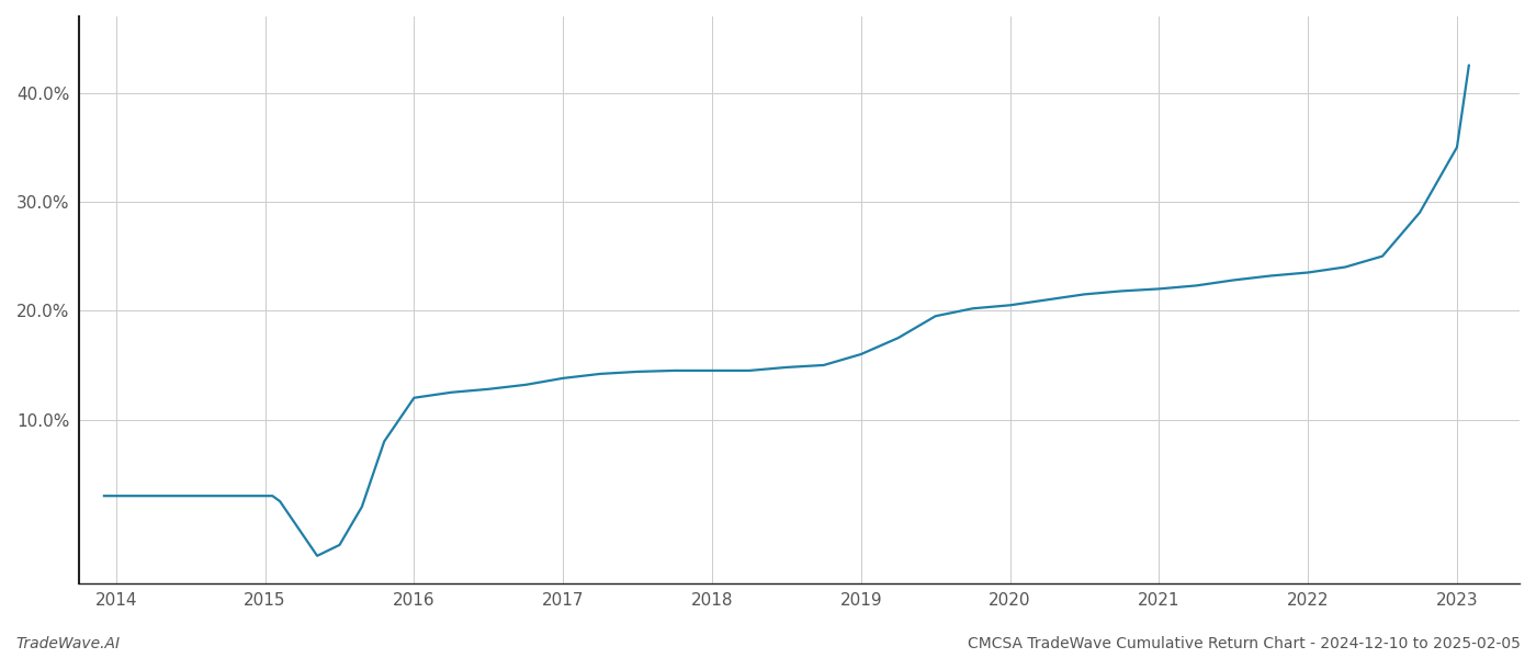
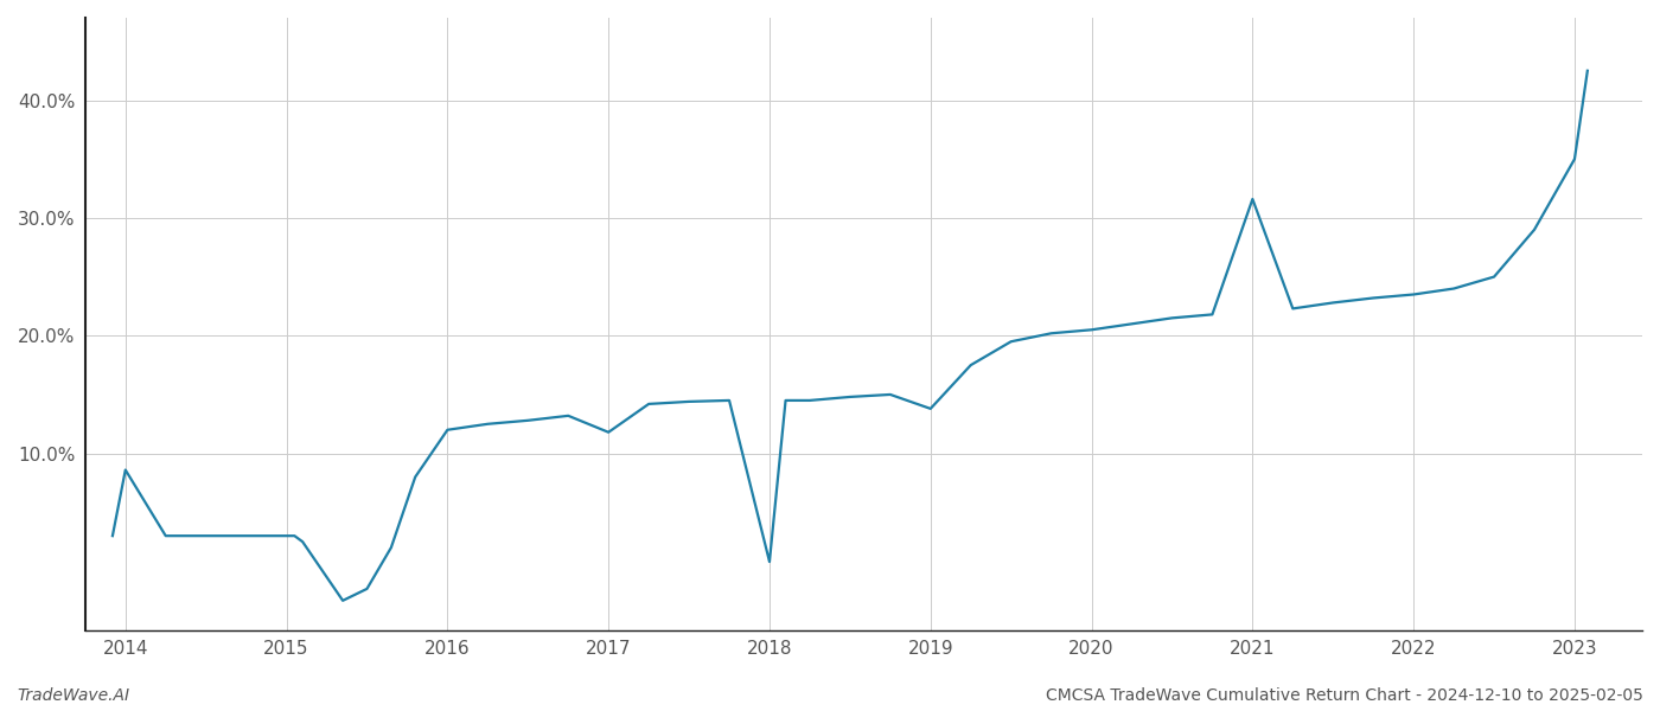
2014: 3.0% -> 8.6%
2017: 13.8% -> 11.8%
2018: 14.5% -> 0.8%
2019: 16.0% -> 13.8%
2021: 22.0% -> 31.6%
